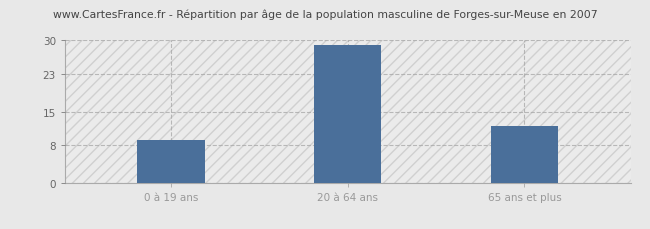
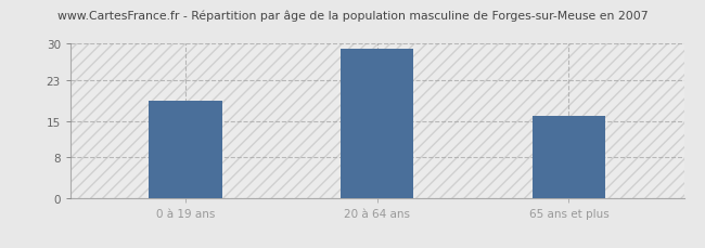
0 à 19 ans: 9 -> 19
65 ans et plus: 12 -> 16
